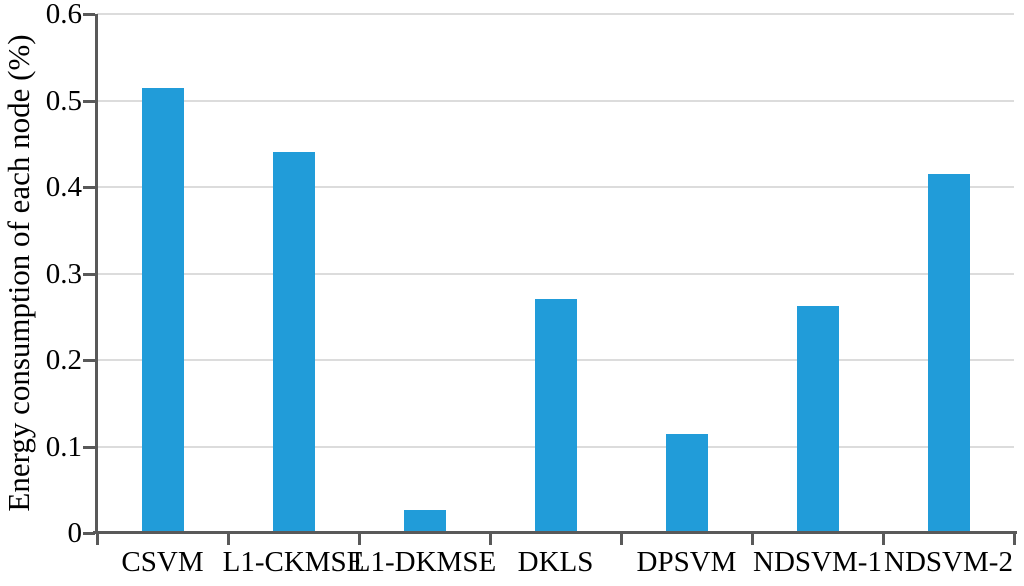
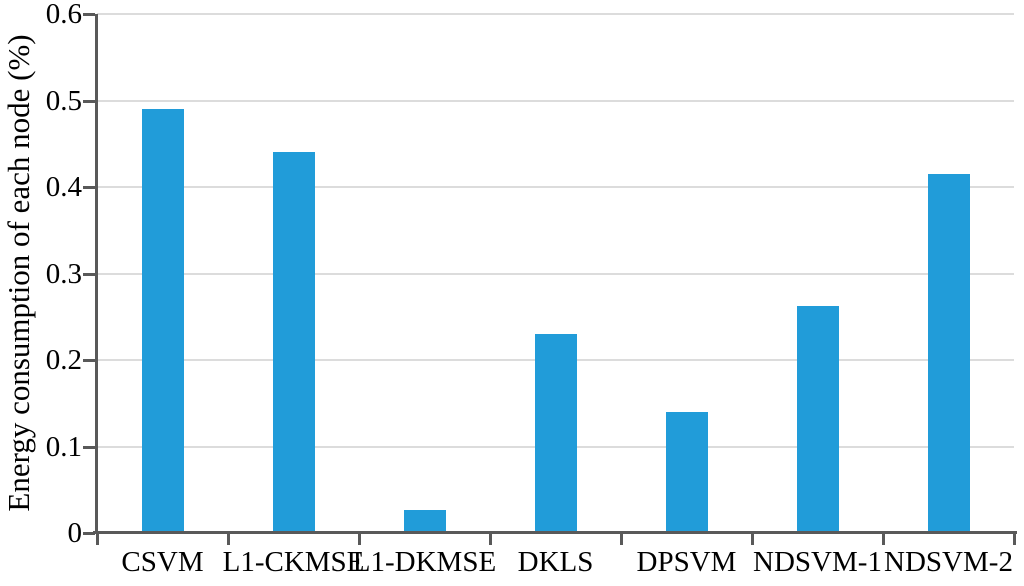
CSVM: 0.52 -> 0.49
DKLS: 0.27 -> 0.23
DPSVM: 0.12 -> 0.14
